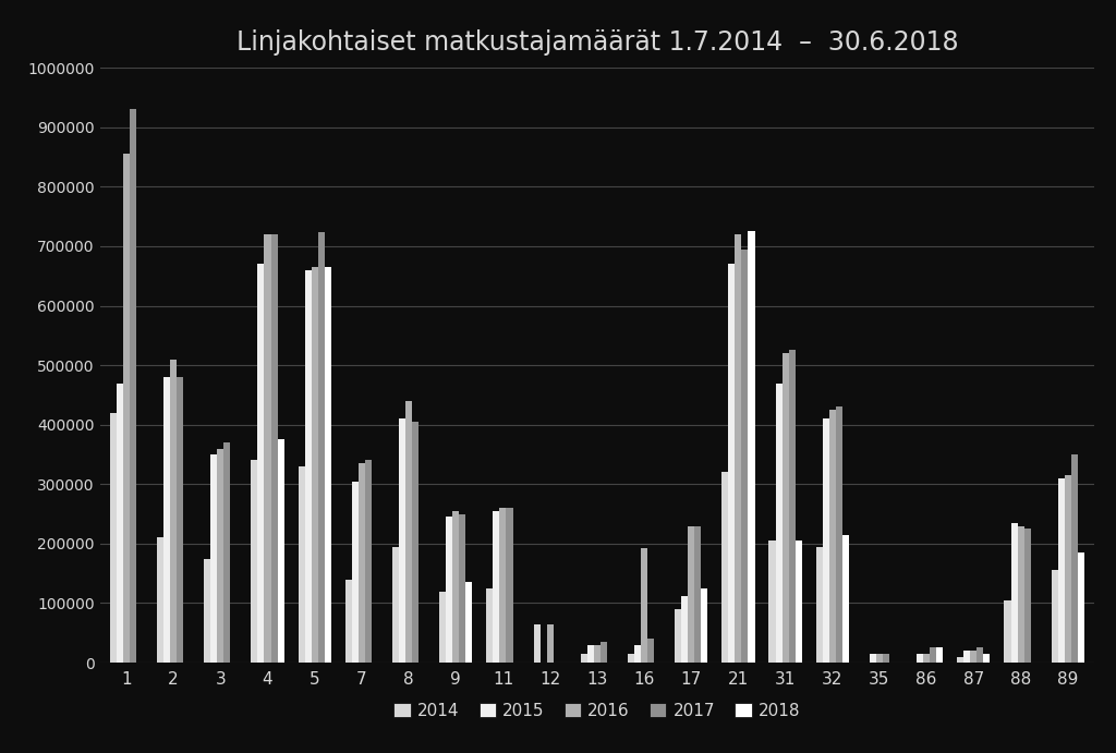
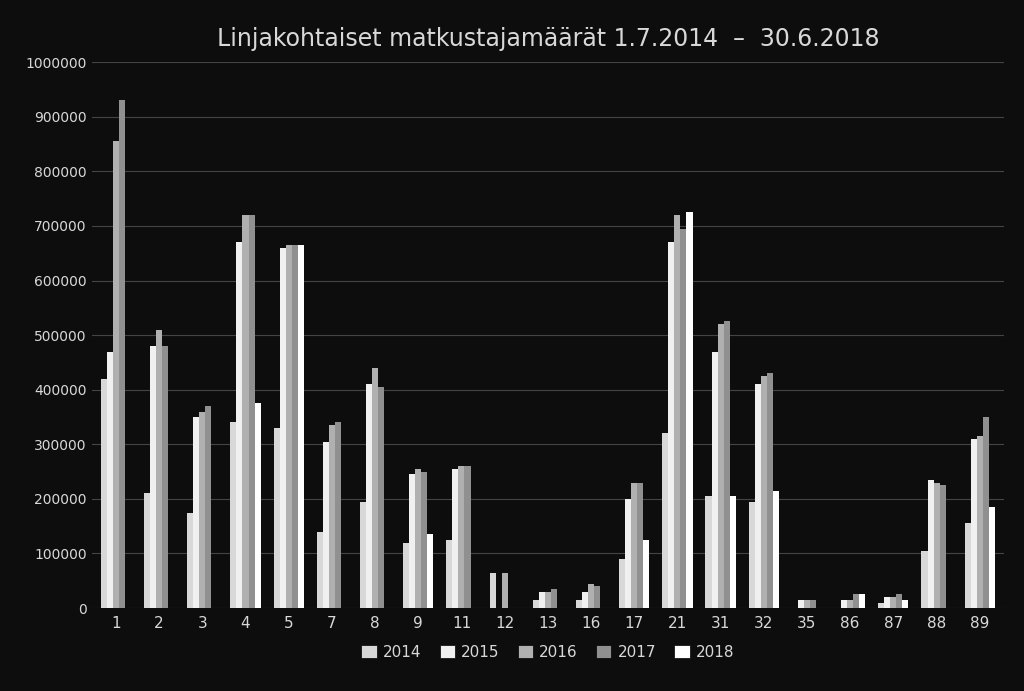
2017/5: 724000 -> 665000
2016/16: 192000 -> 45000
2015/17: 112000 -> 200000
